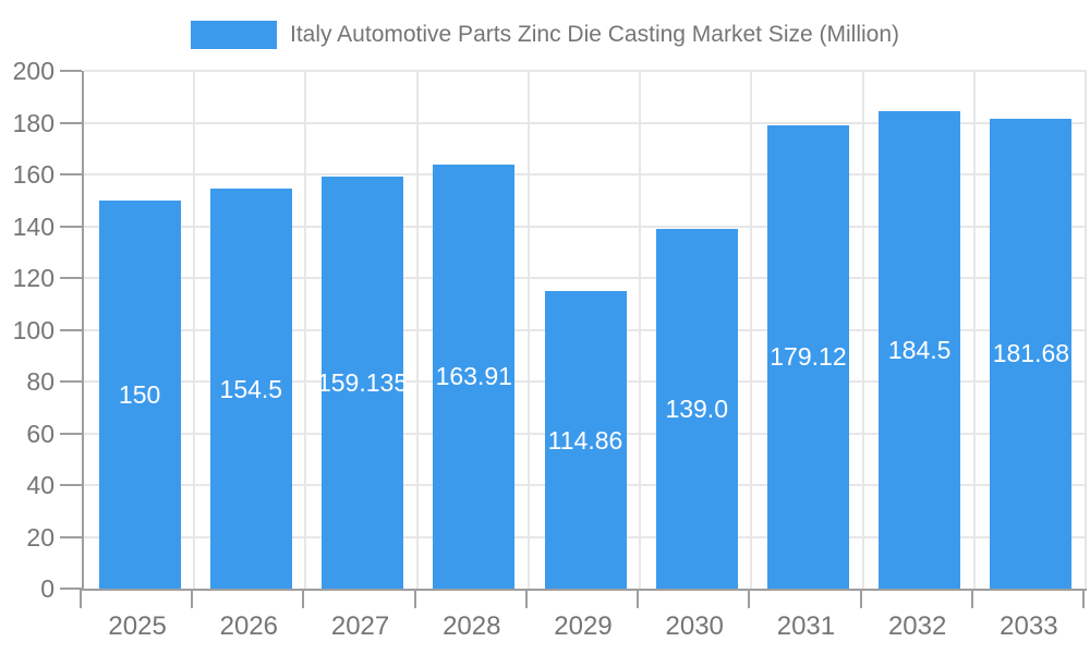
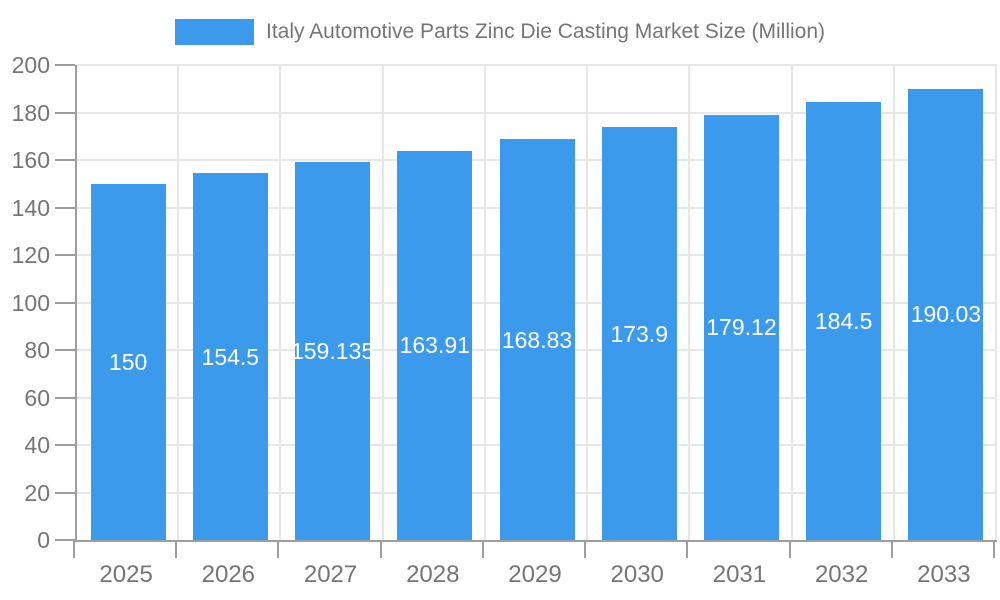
2029: 114.86 -> 168.83
2030: 139.0 -> 173.9
2033: 181.68 -> 190.03
